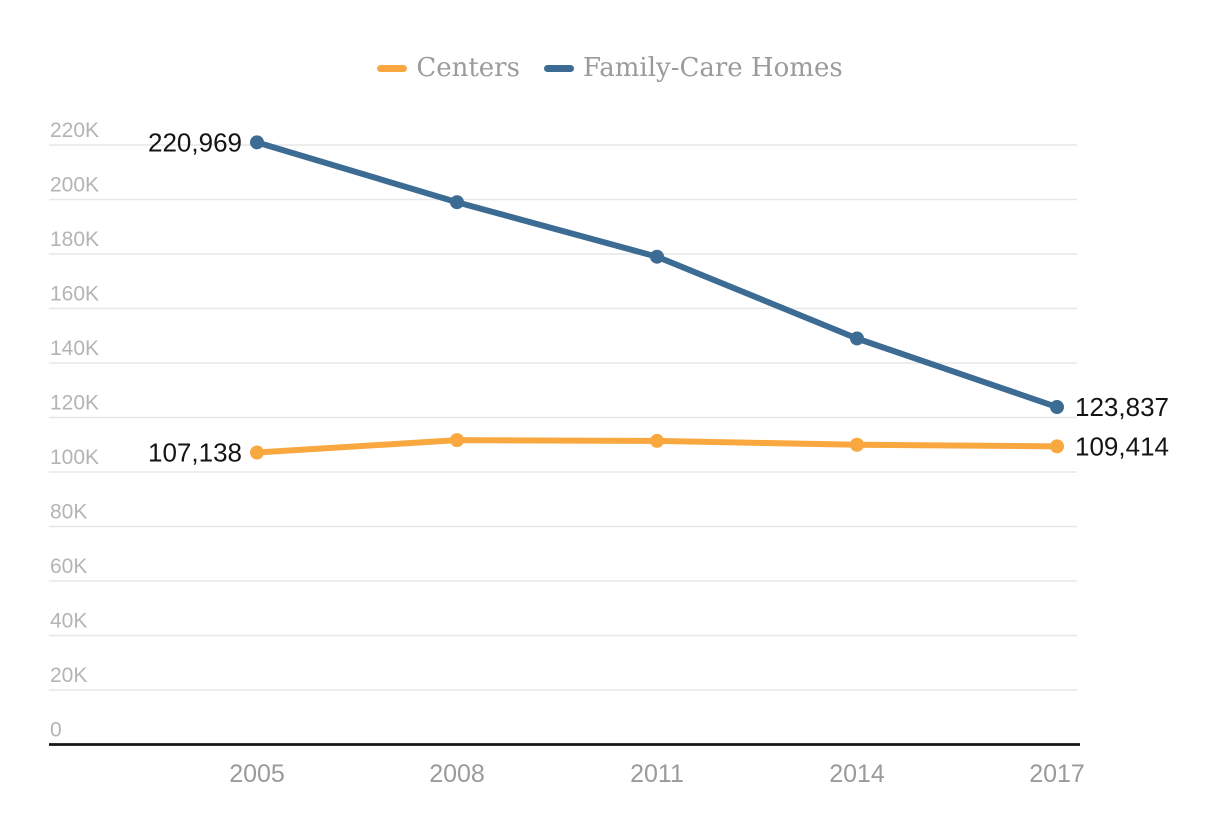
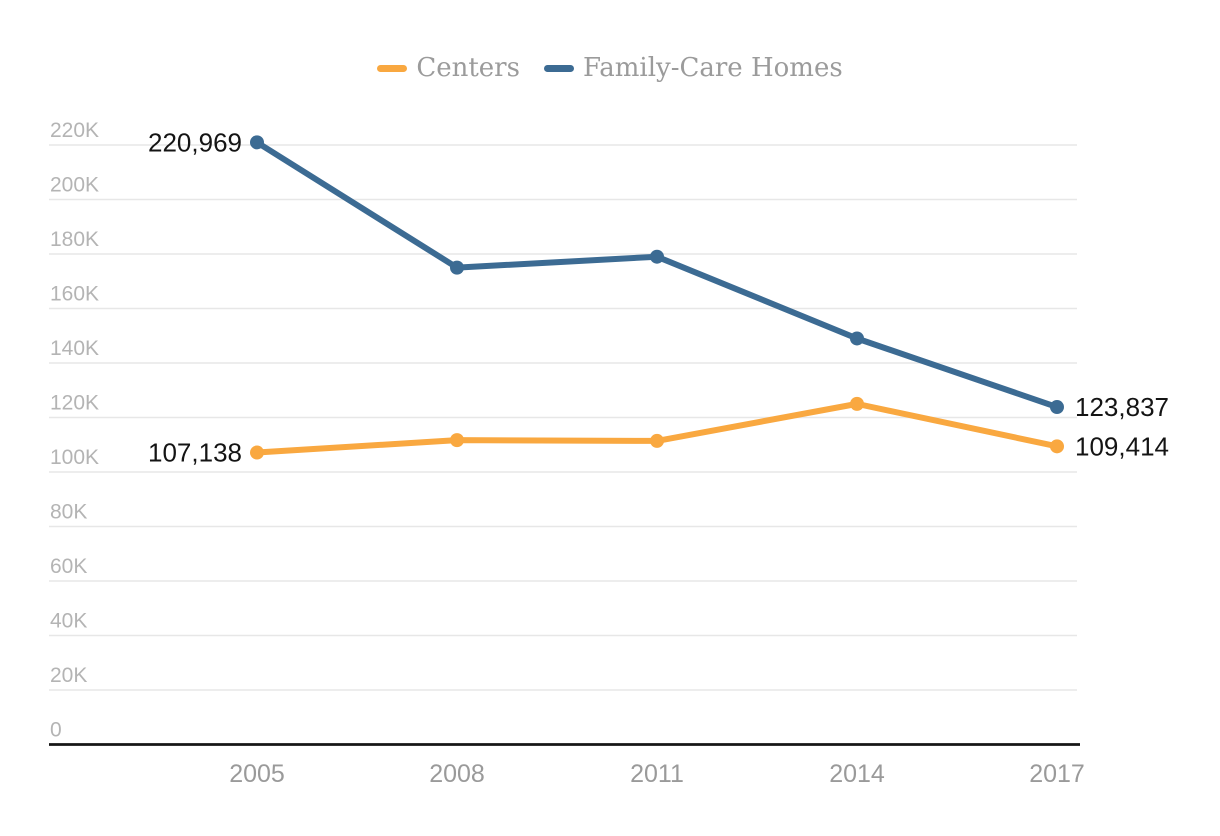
Family-Care Homes/2008: 199K -> 175K
Centers/2014: 110K -> 125K
